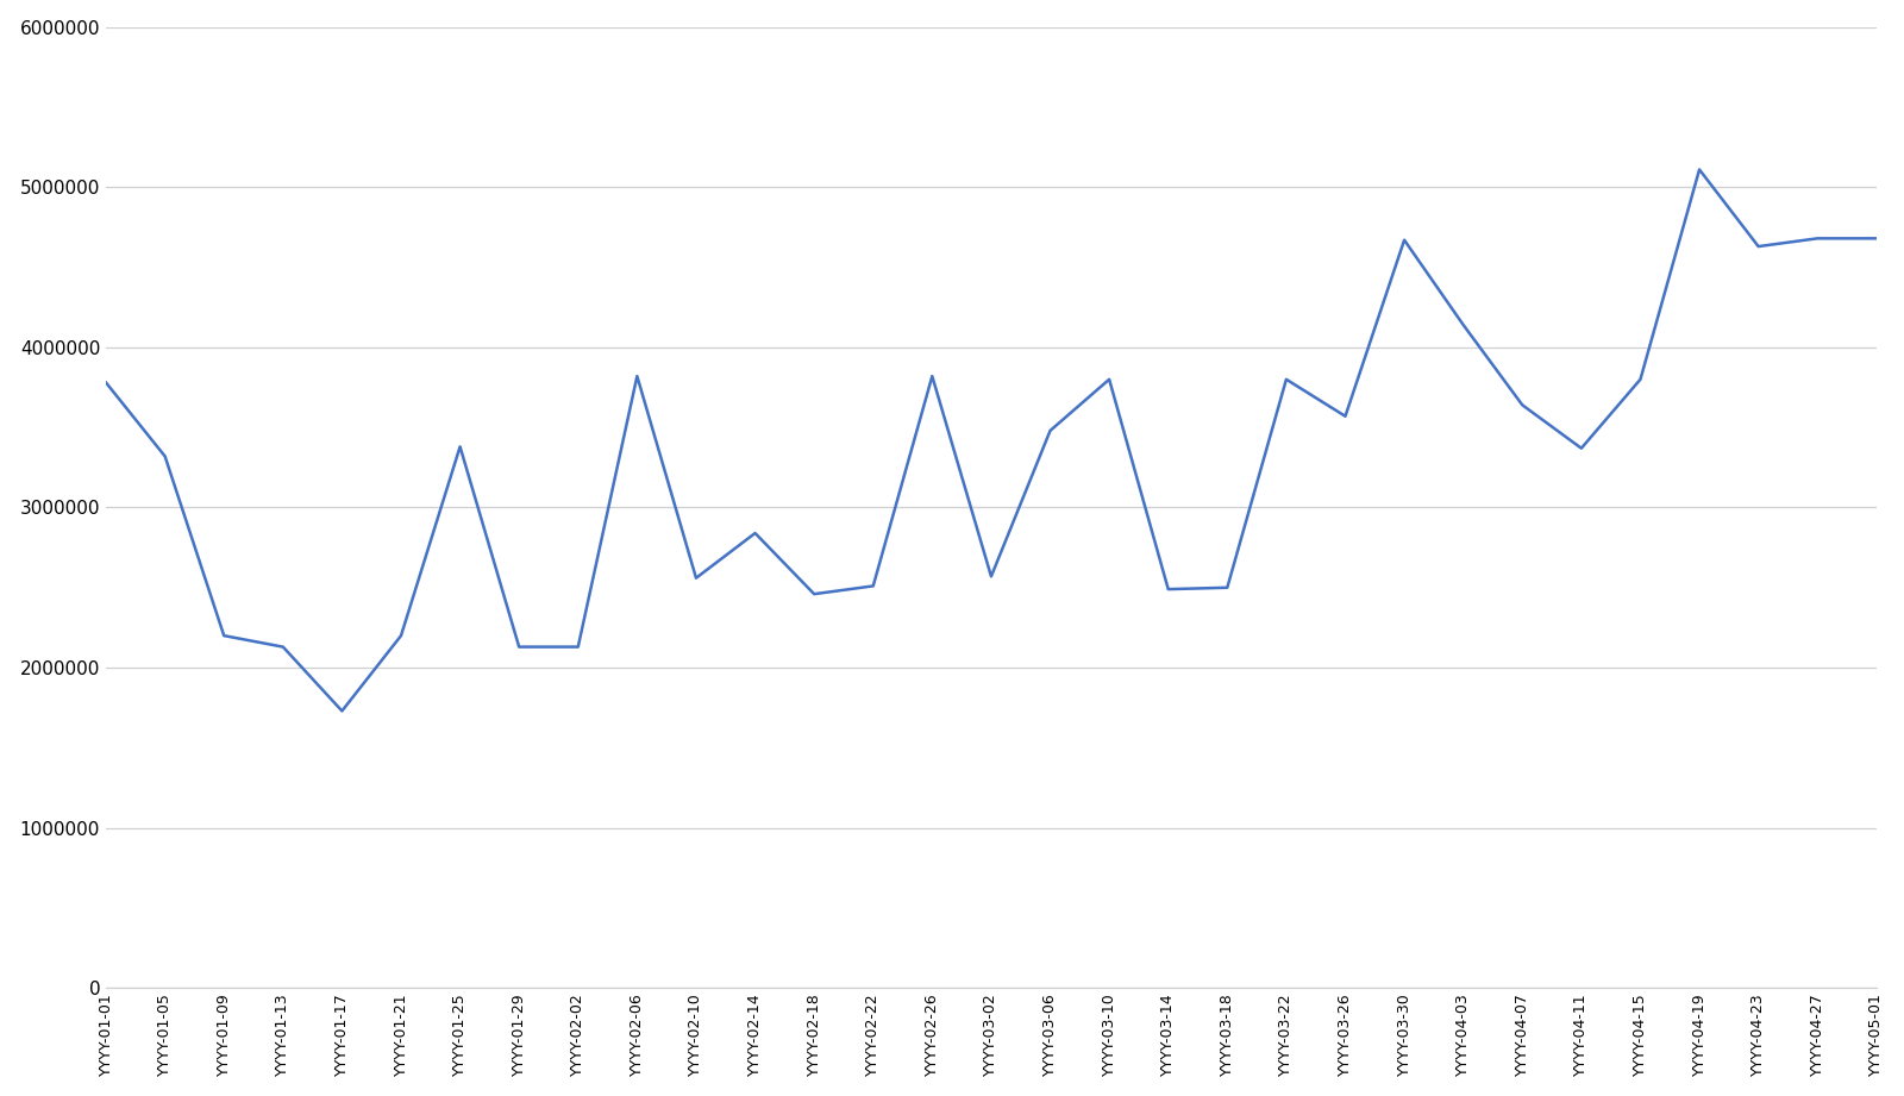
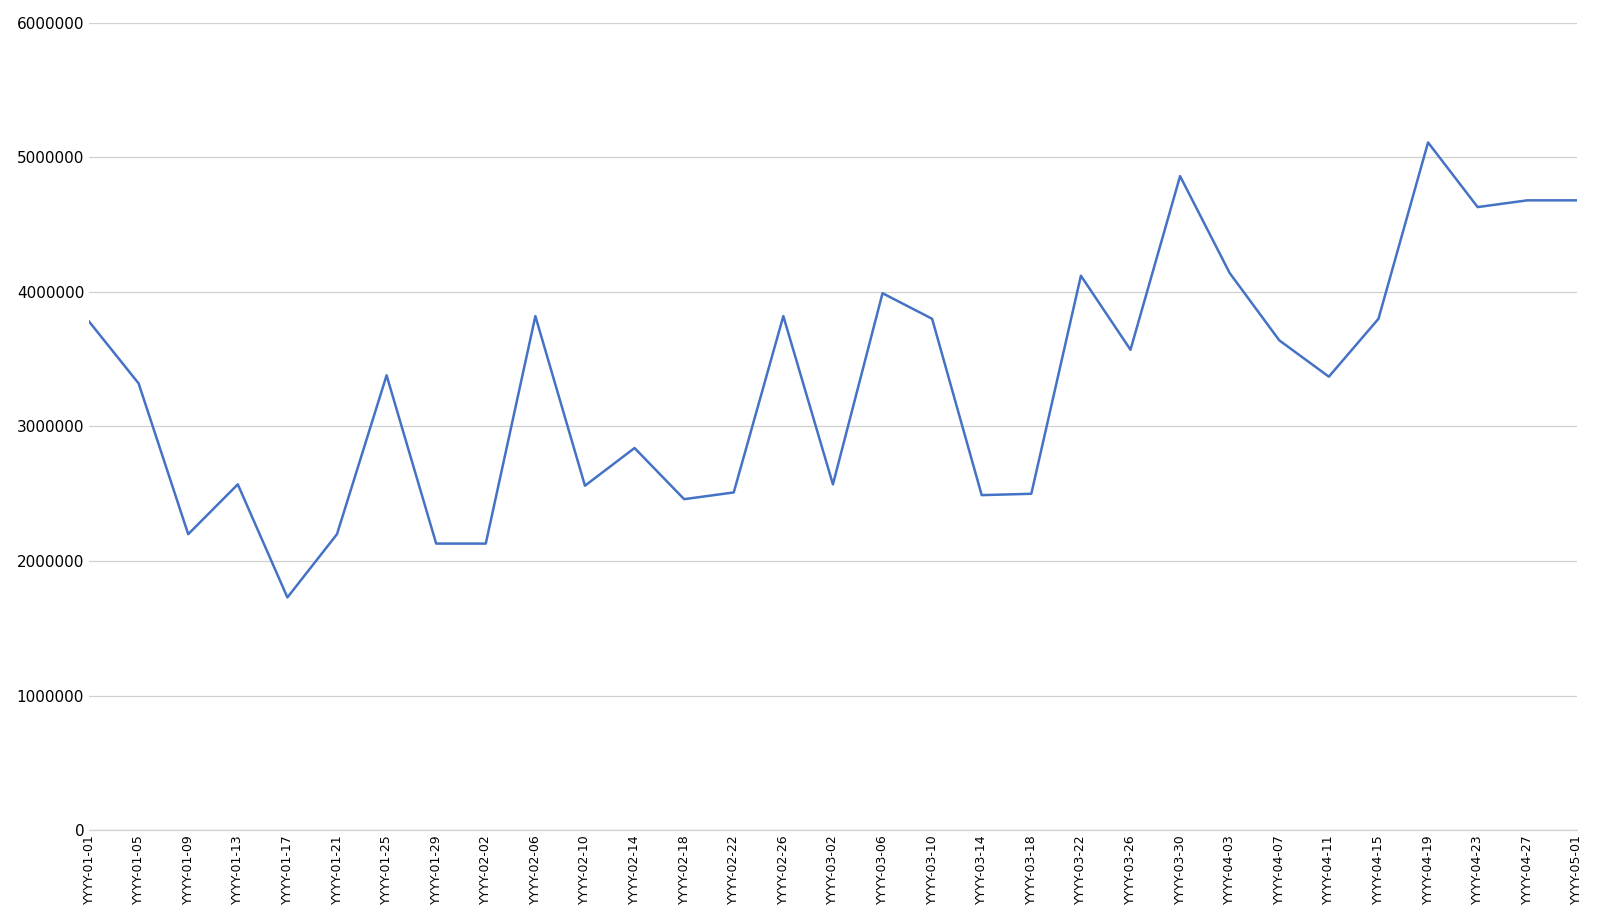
YYYY-01-13: 2130000 -> 2570000
YYYY-03-06: 3480000 -> 3990000
YYYY-03-22: 3800000 -> 4120000
YYYY-03-30: 4670000 -> 4860000
